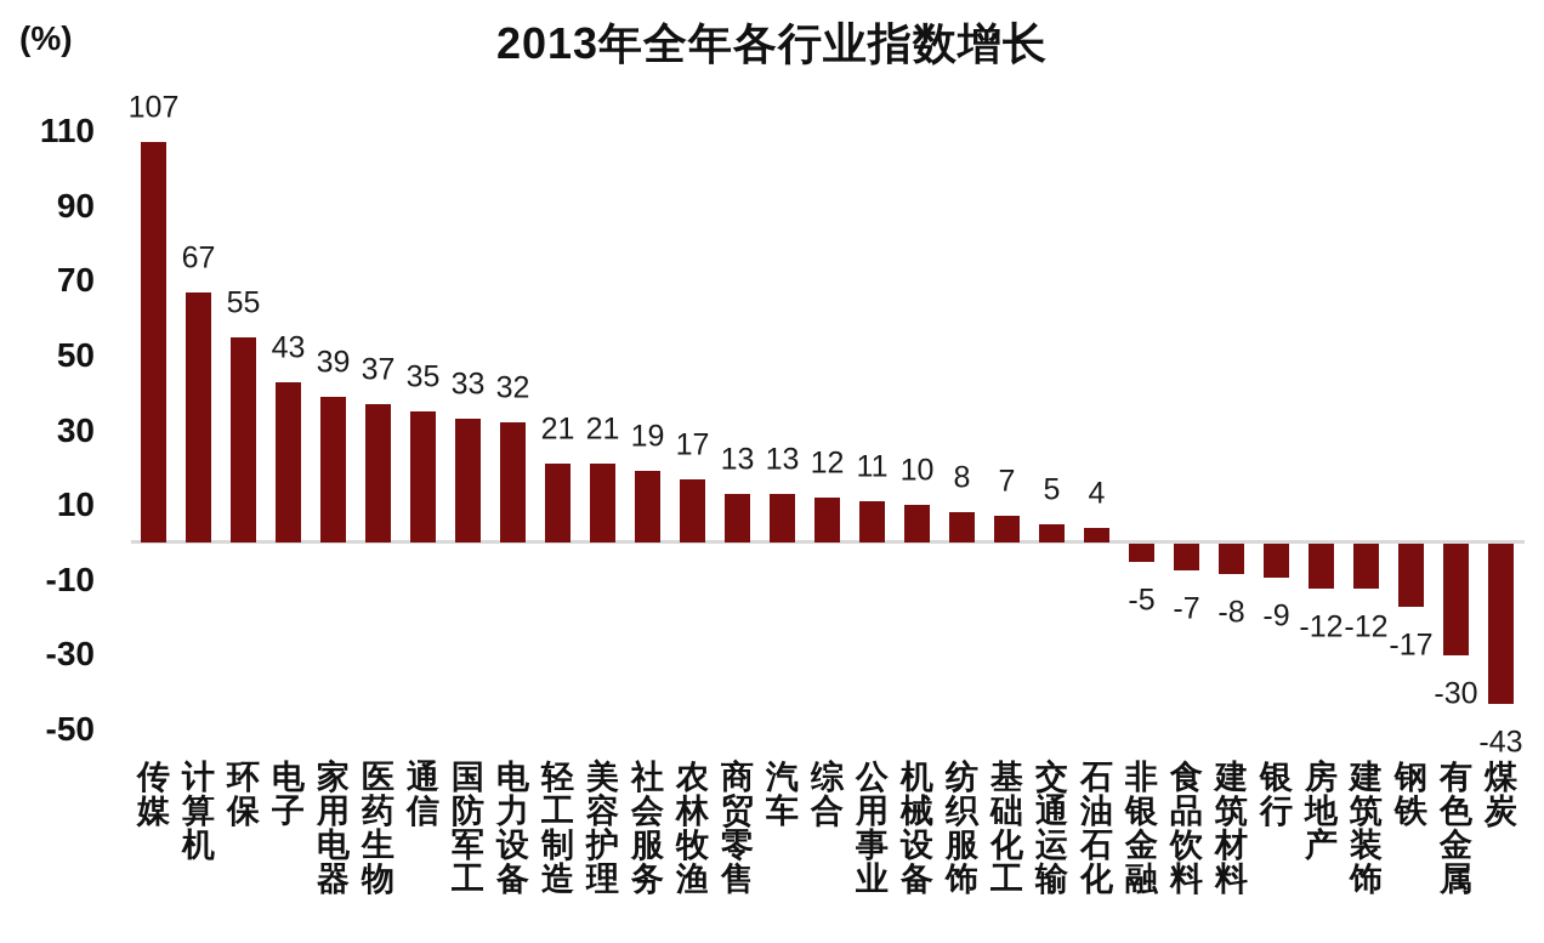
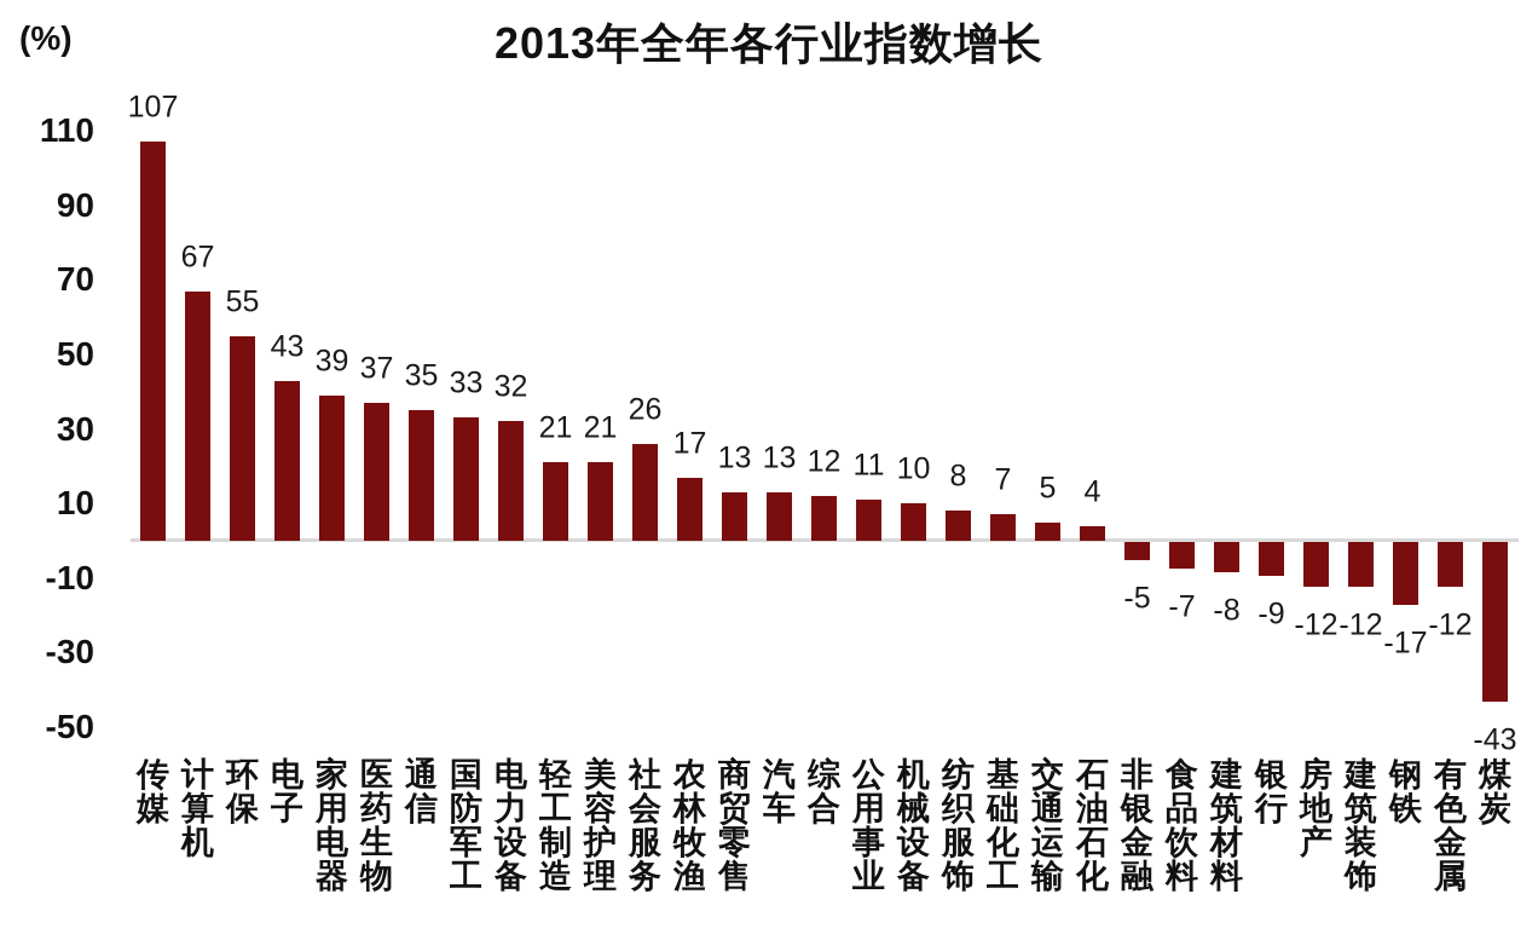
社会服务: 19 -> 26
有色金属: -30 -> -12
